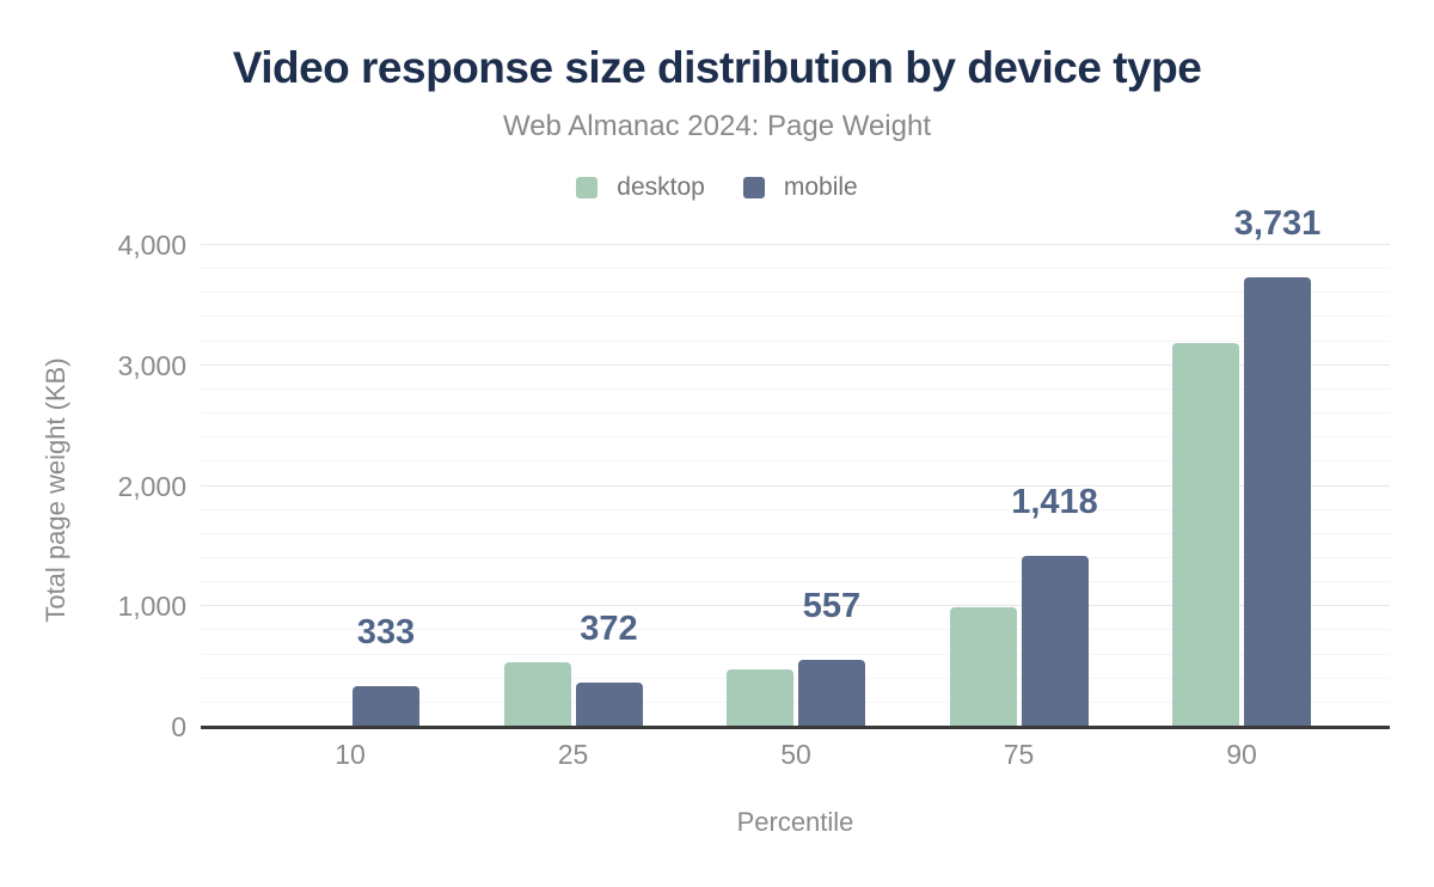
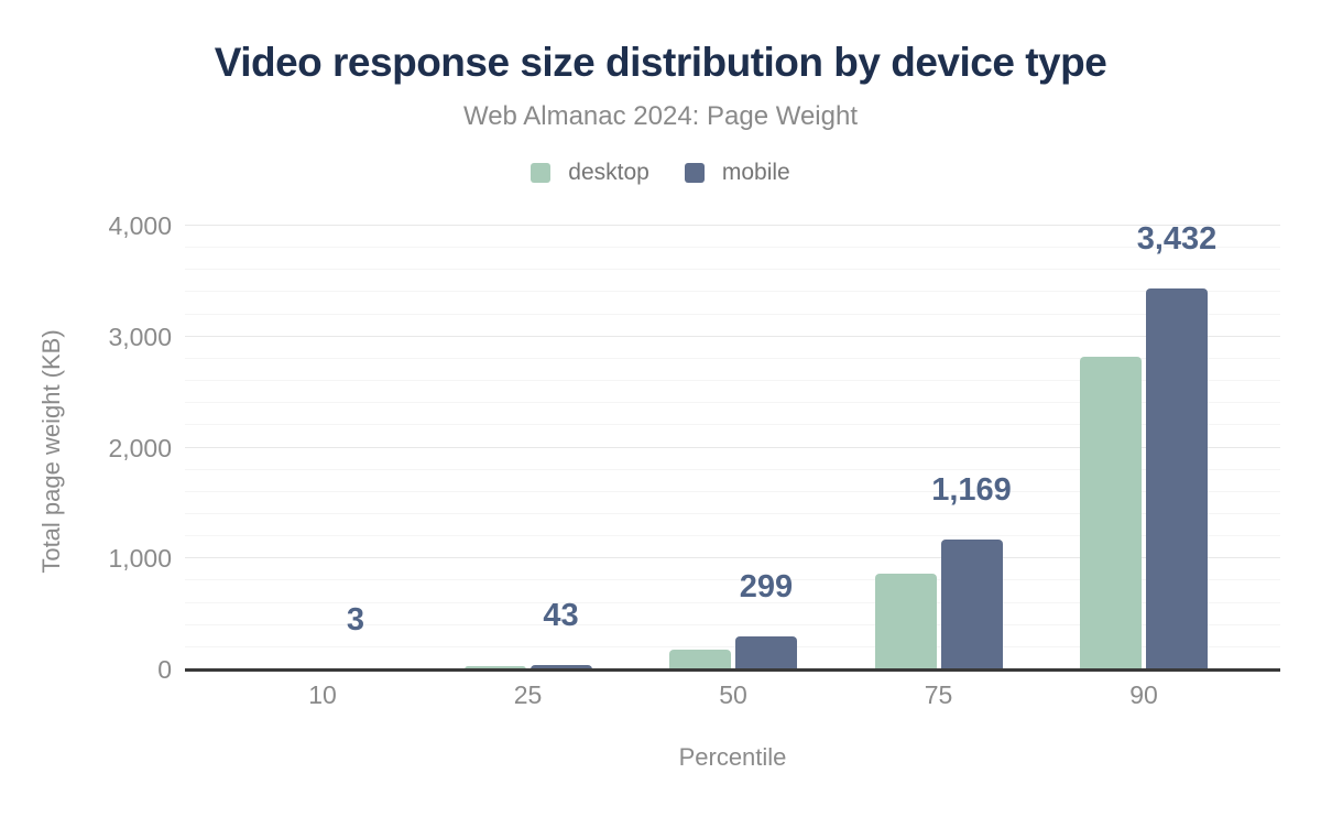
mobile/10: 333 -> 3
desktop/25: 540 -> 30
mobile/25: 372 -> 43
desktop/50: 480 -> 180
mobile/50: 557 -> 299
desktop/75: 990 -> 860
mobile/75: 1,418 -> 1,169
desktop/90: 3190 -> 2820
mobile/90: 3,731 -> 3,432
